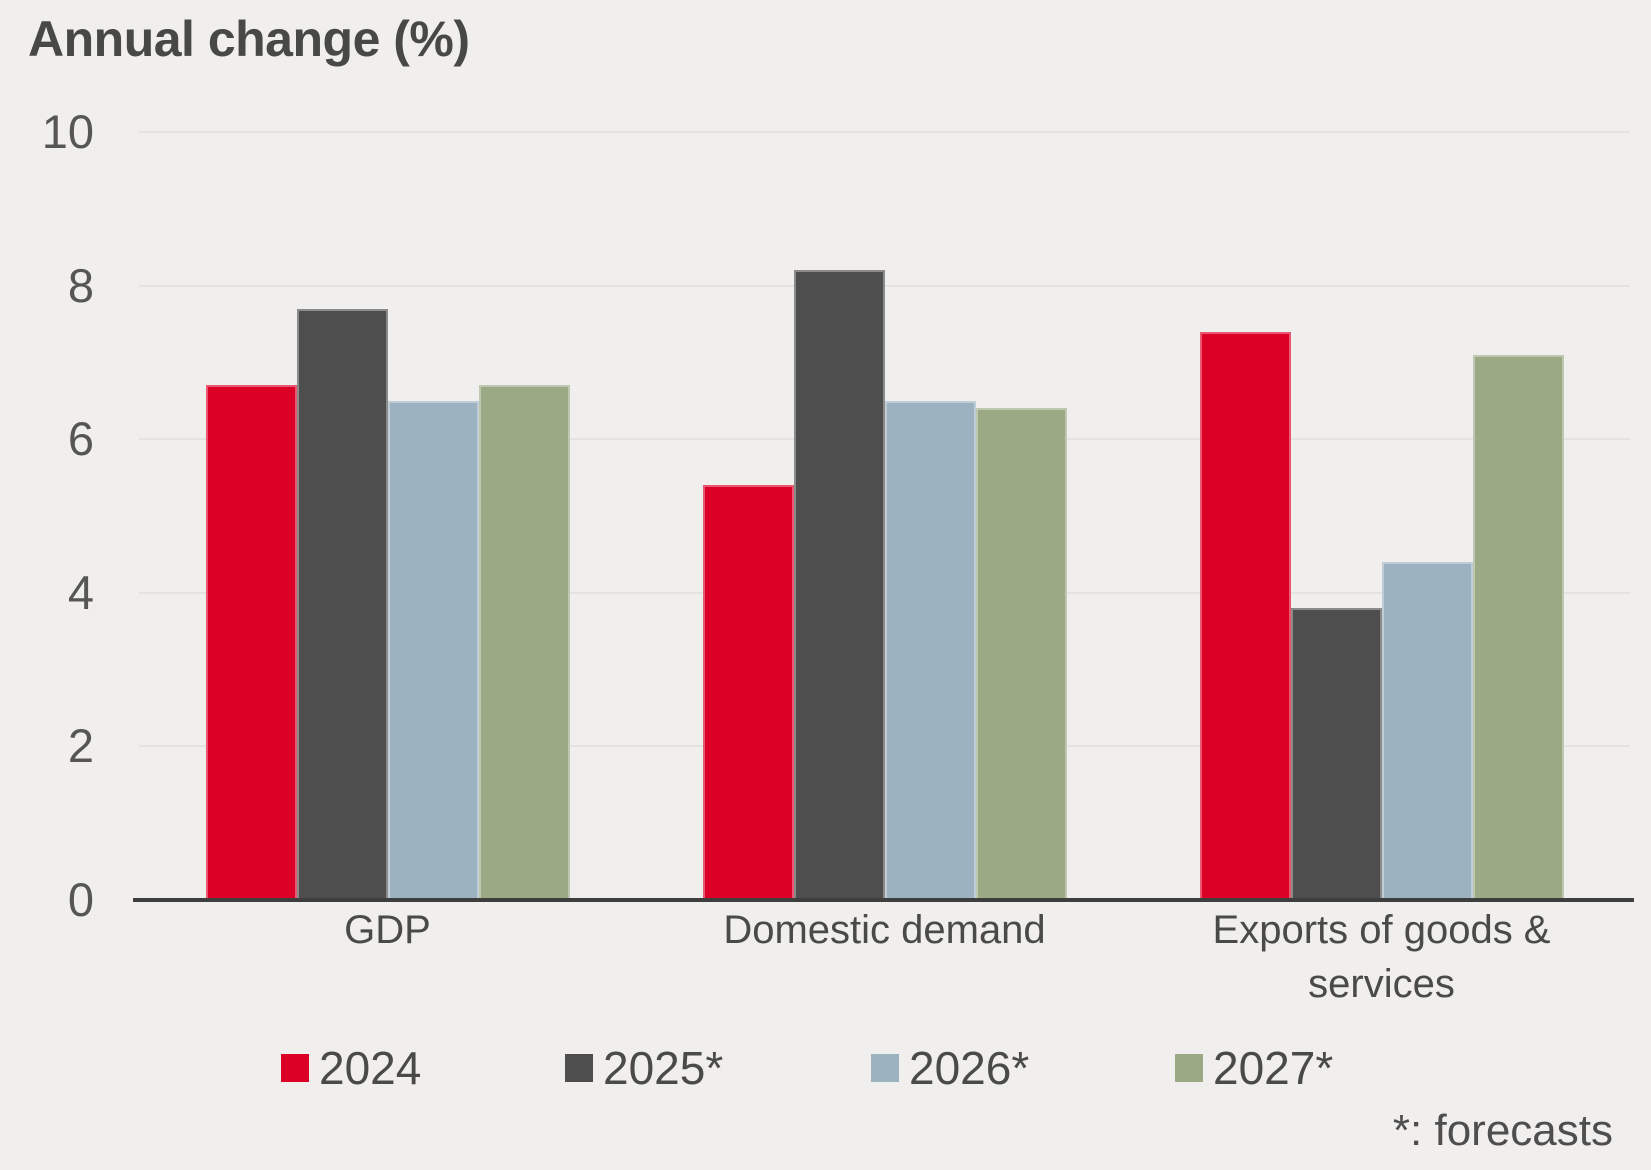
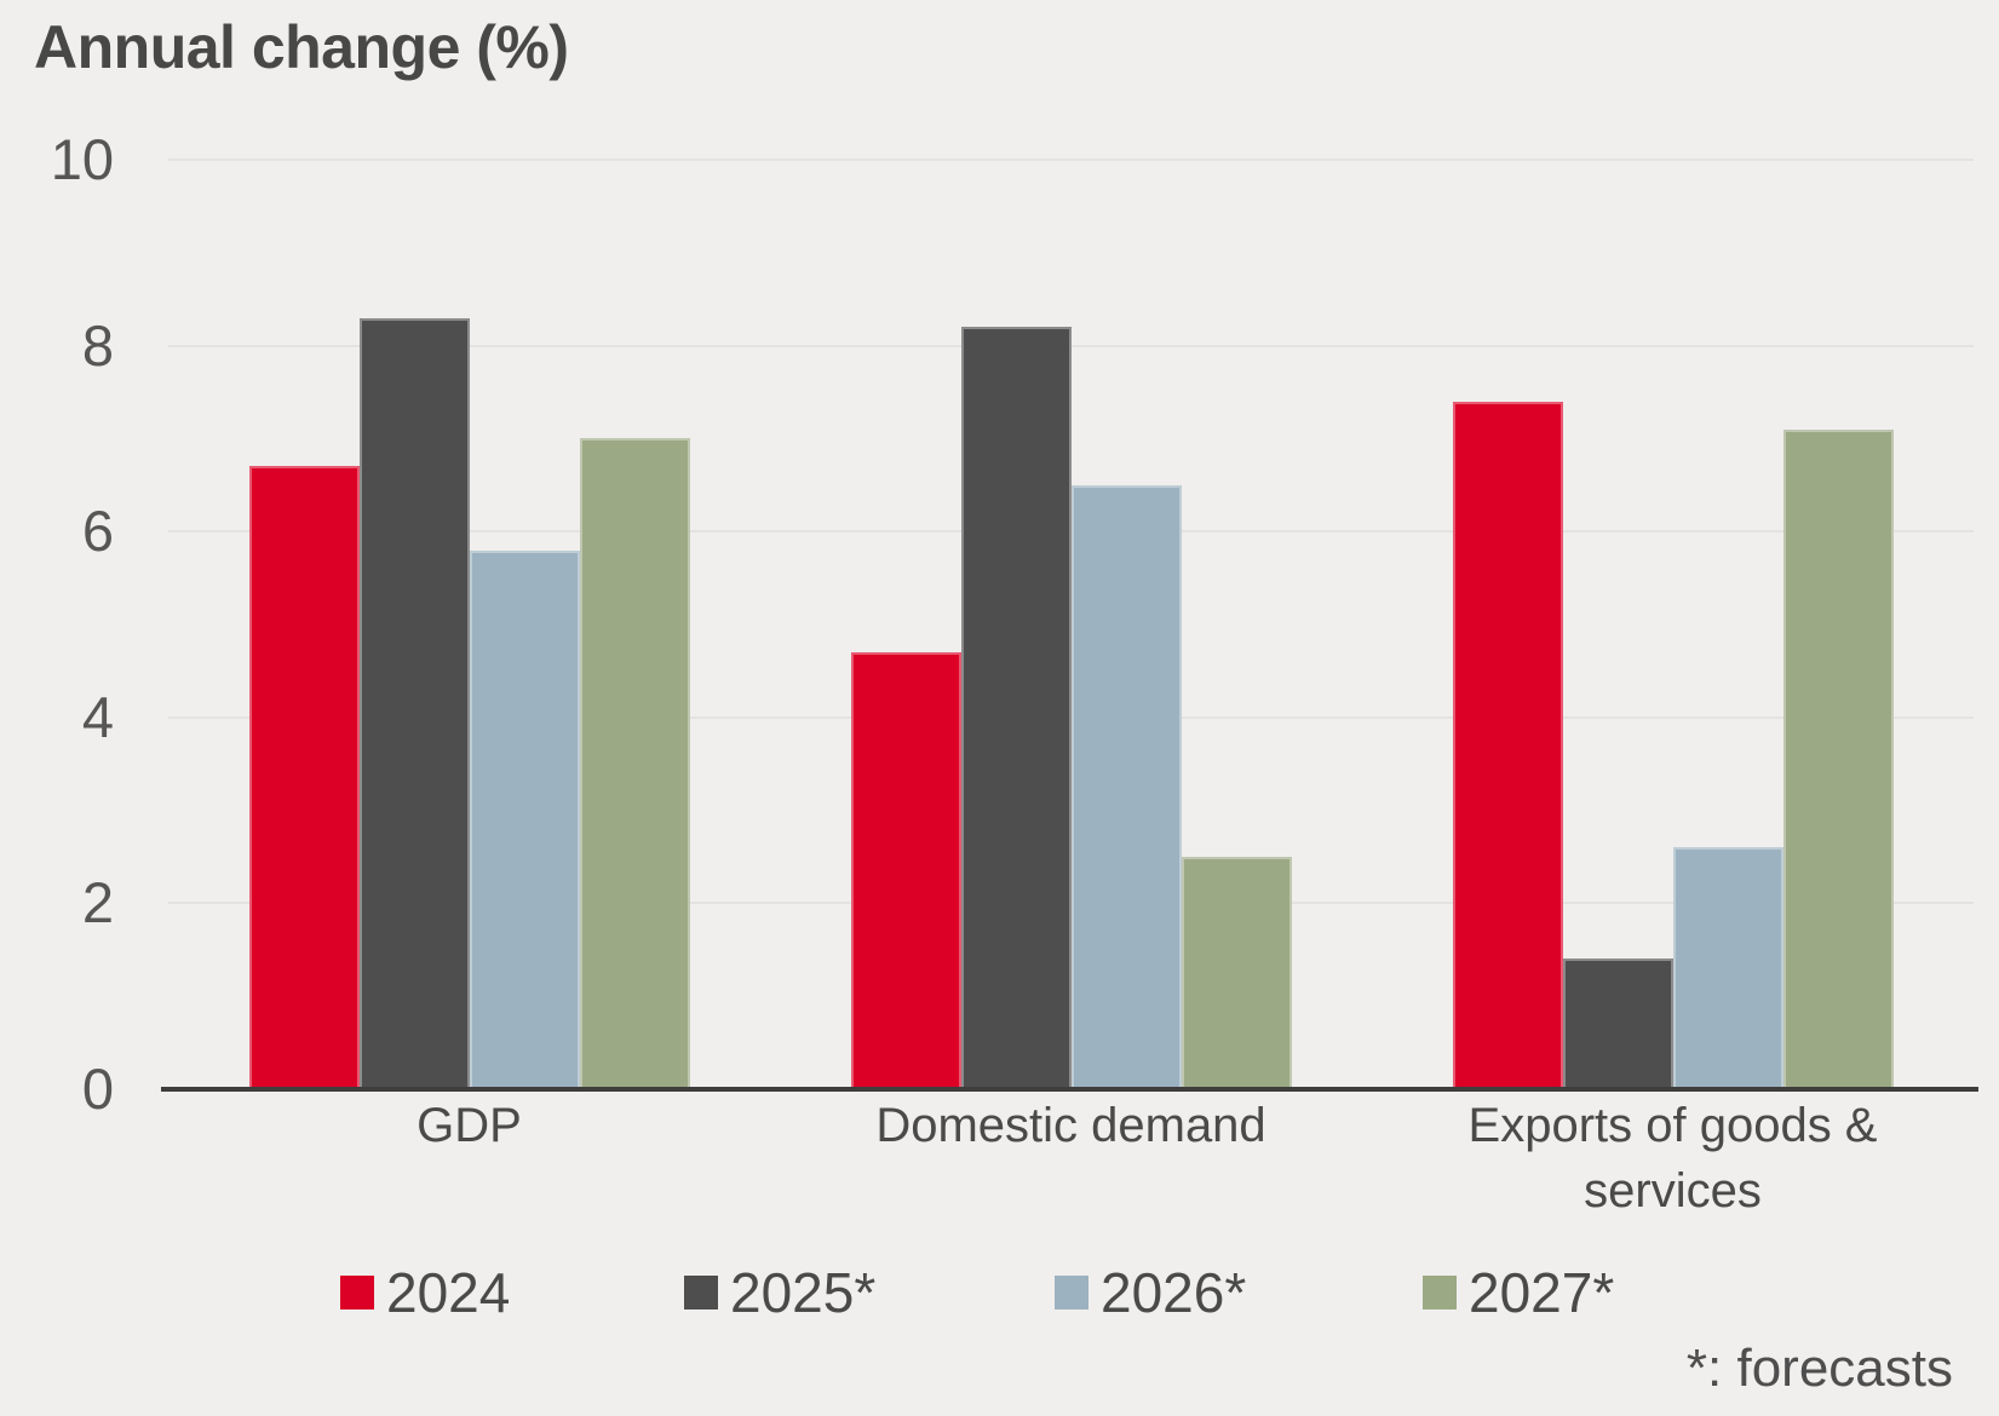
2025*/GDP: 7.7 -> 8.3
2026*/GDP: 6.5 -> 5.8
2027*/GDP: 6.7 -> 7.0
2024/Domestic demand: 5.4 -> 4.7
2027*/Domestic demand: 6.4 -> 2.5
2025*/Exports of goods & services: 3.8 -> 1.4
2026*/Exports of goods & services: 4.4 -> 2.6
